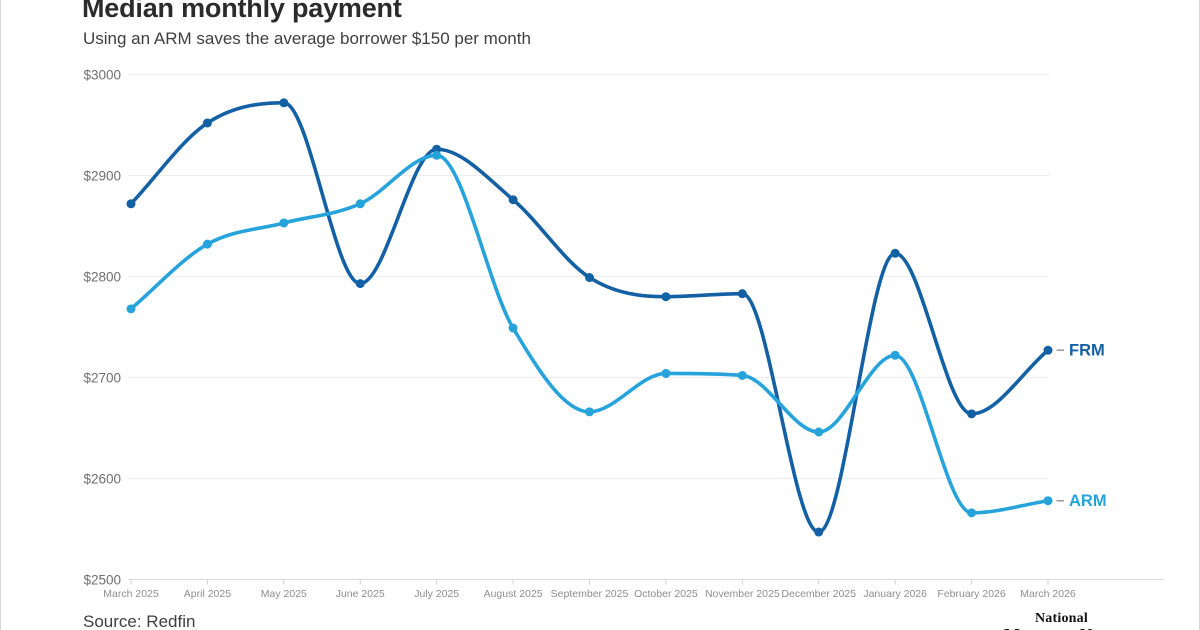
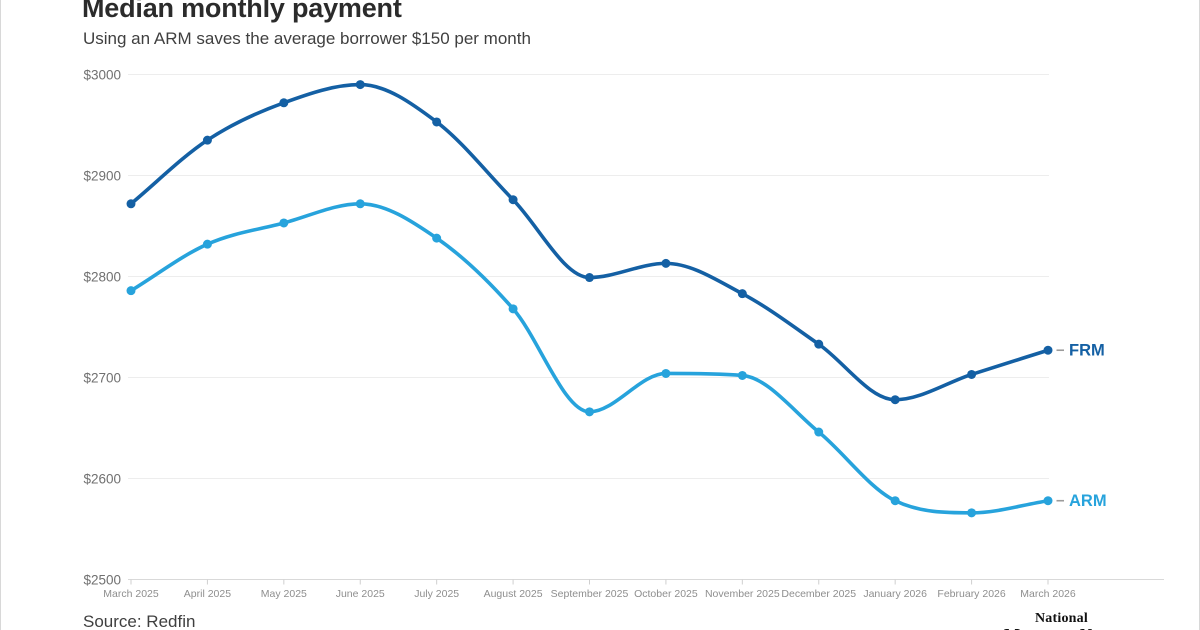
ARM/March 2025: $2768 -> $2786
FRM/April 2025: $2952 -> $2935
FRM/June 2025: $2793 -> $2990
FRM/July 2025: $2926 -> $2953
ARM/July 2025: $2920 -> $2838
ARM/August 2025: $2749 -> $2768
FRM/October 2025: $2780 -> $2813
FRM/December 2025: $2547 -> $2733
FRM/January 2026: $2823 -> $2678
ARM/January 2026: $2722 -> $2578
FRM/February 2026: $2664 -> $2703
